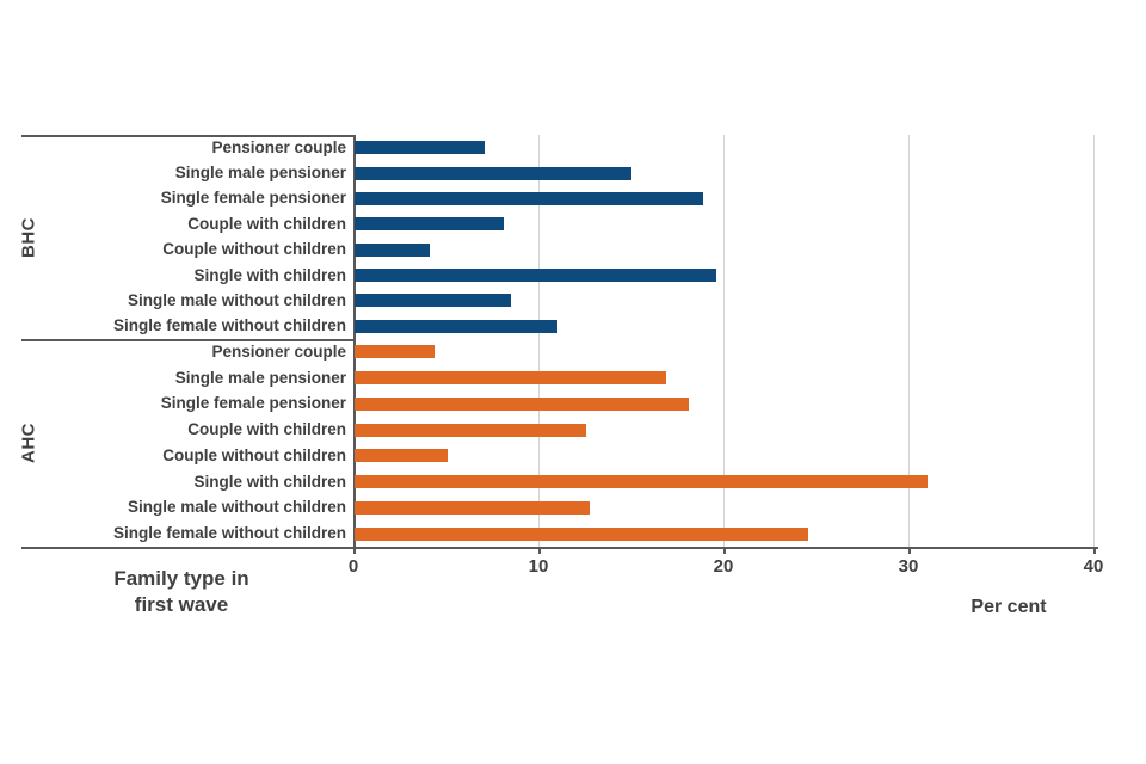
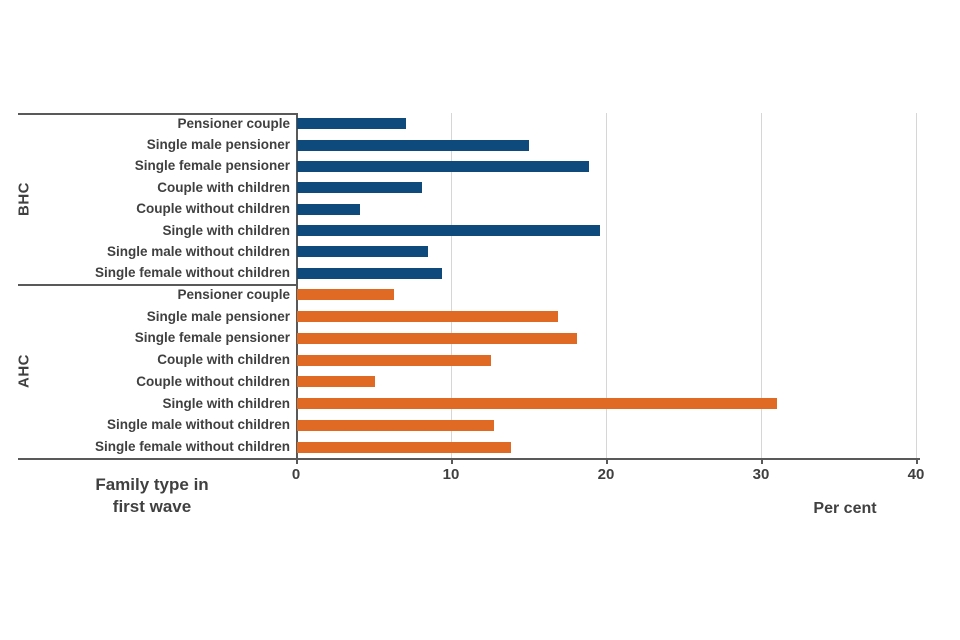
AHC/Pensioner couple: 4.4 -> 6.3
BHC/Single female without children: 11.0 -> 9.4
AHC/Single female without children: 24.6 -> 13.9
